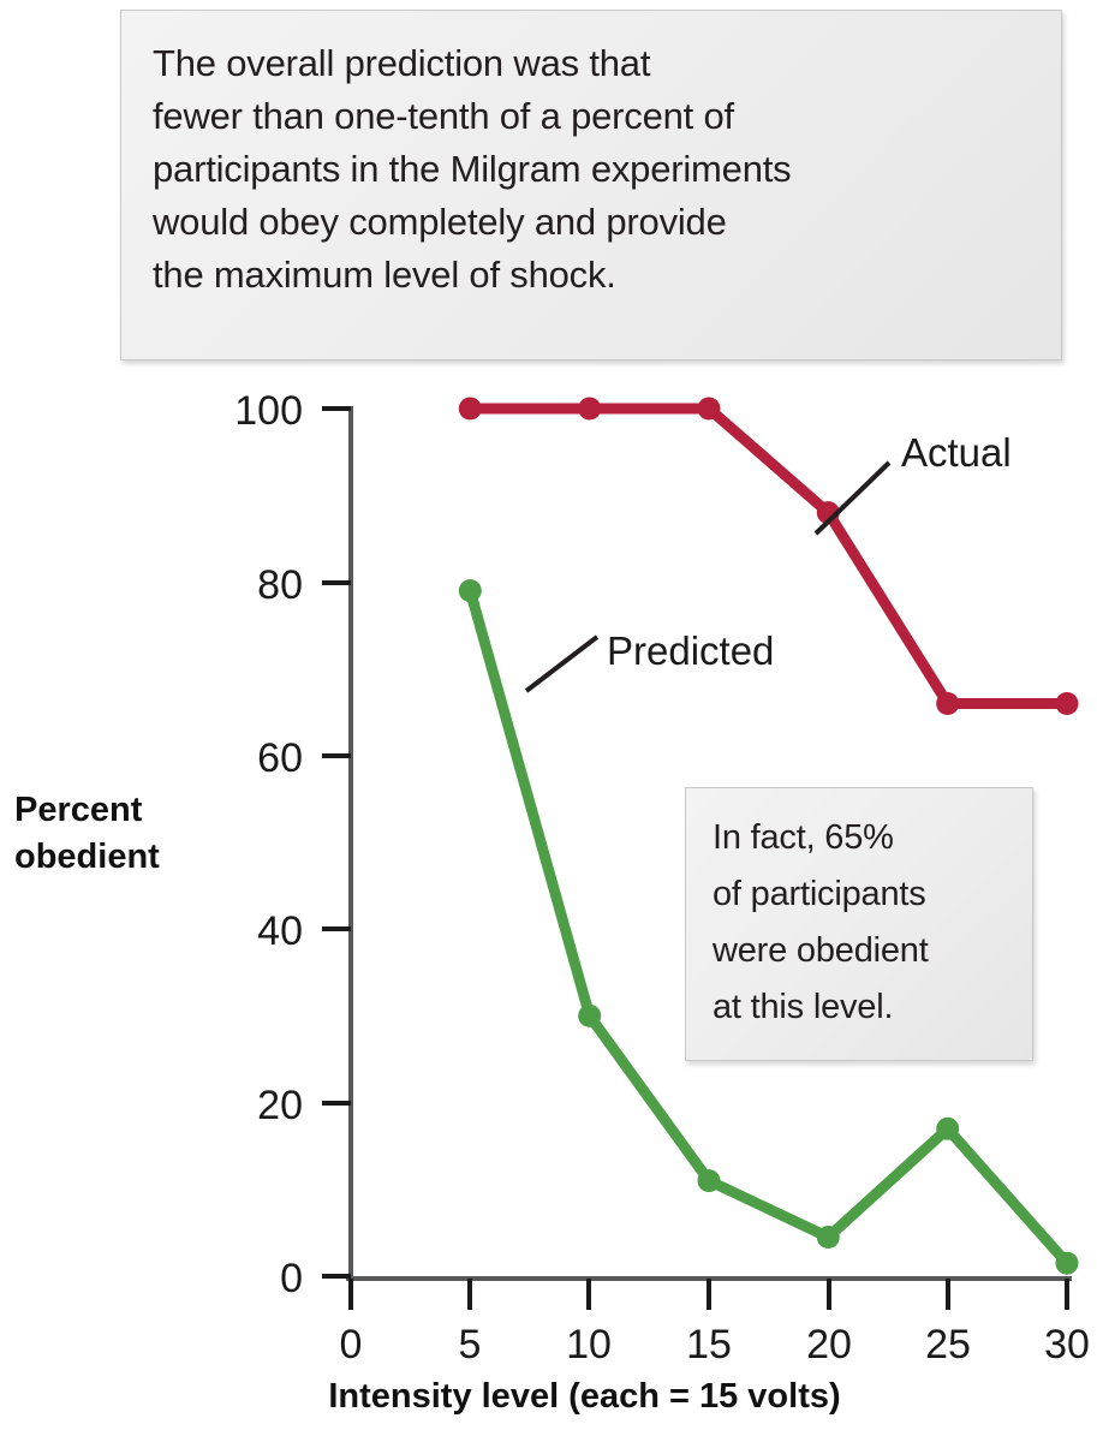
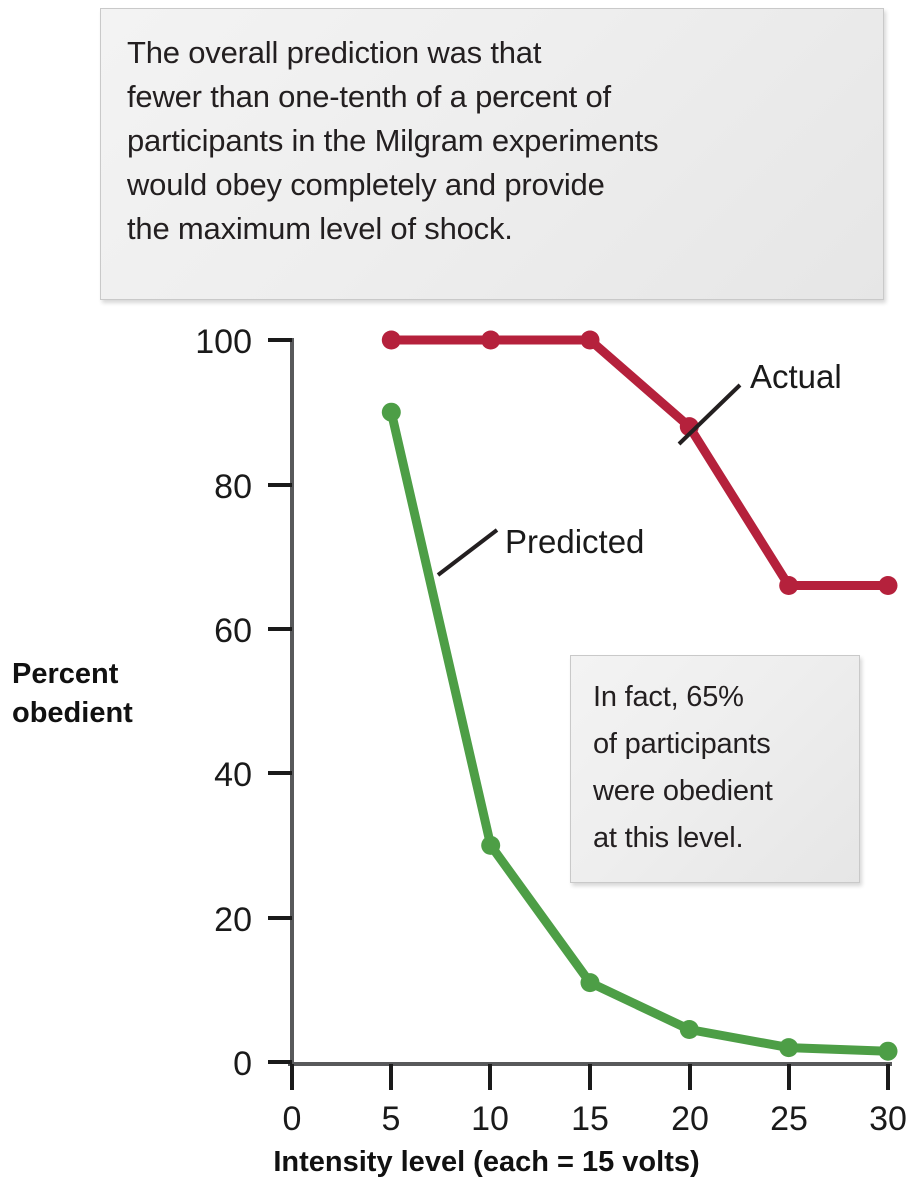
Predicted/5: 79 -> 90
Predicted/25: 17 -> 2
